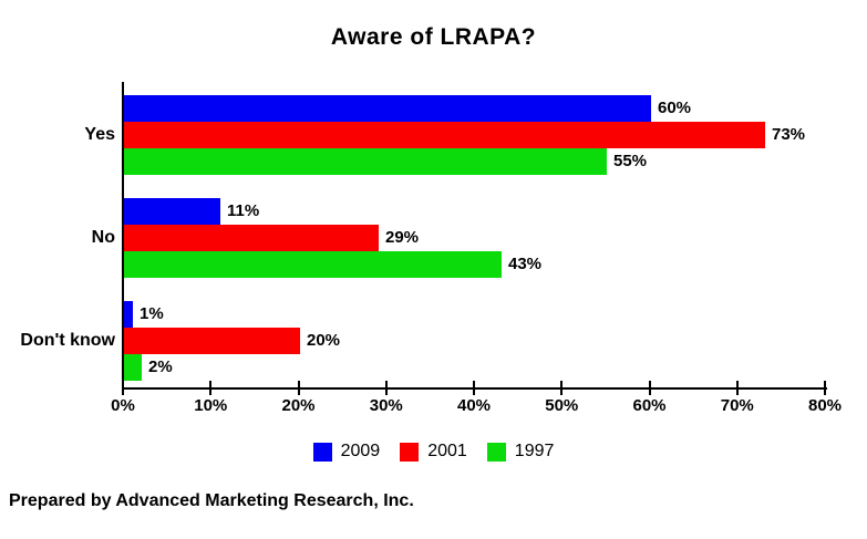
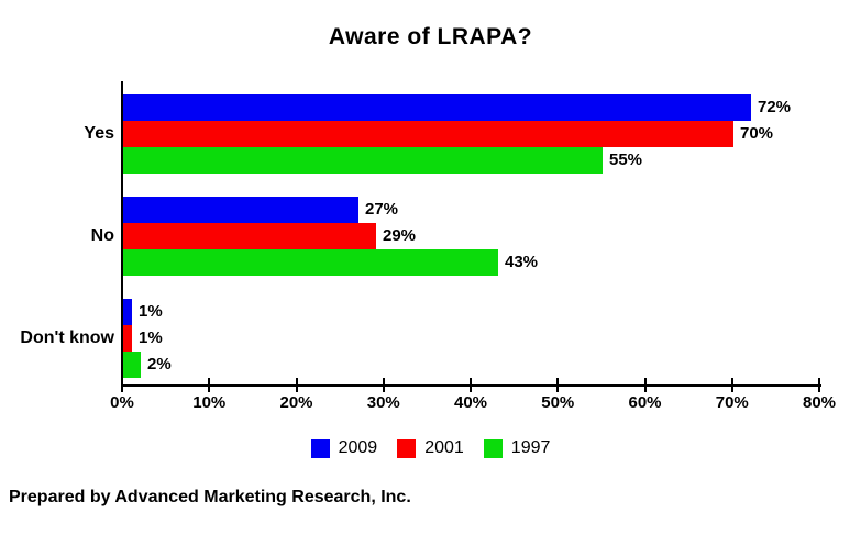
2009/Yes: 60% -> 72%
2001/Yes: 73% -> 70%
2009/No: 11% -> 27%
2001/Don't know: 20% -> 1%
